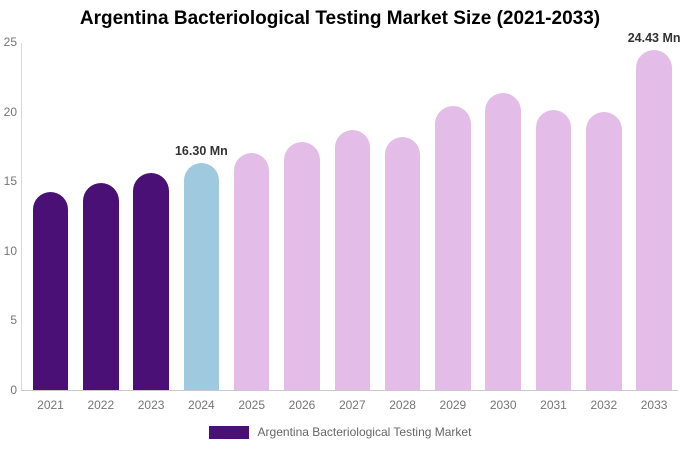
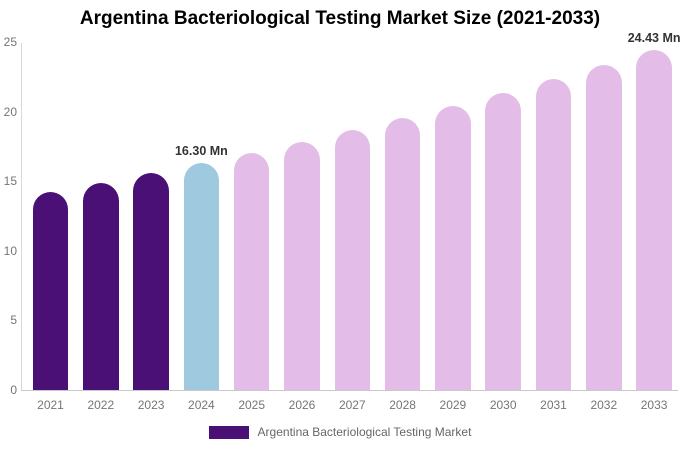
2028: 18.2 -> 19.5
2031: 20.1 -> 22.3
2032: 20.0 -> 23.4
